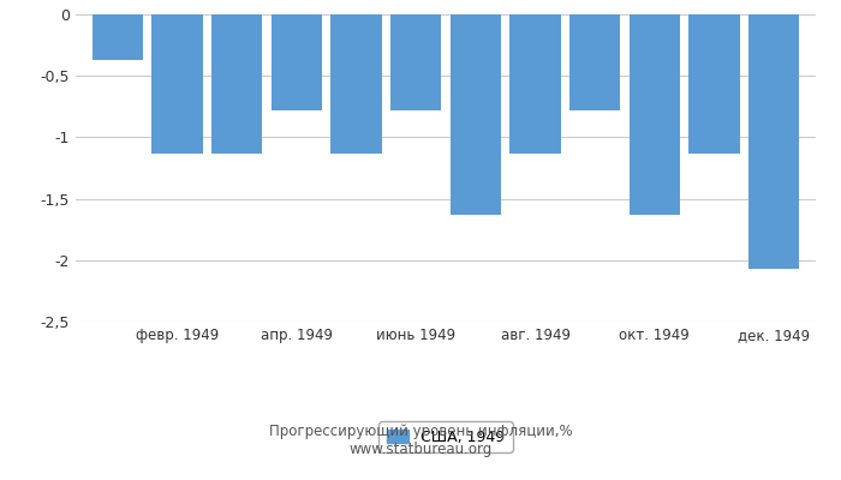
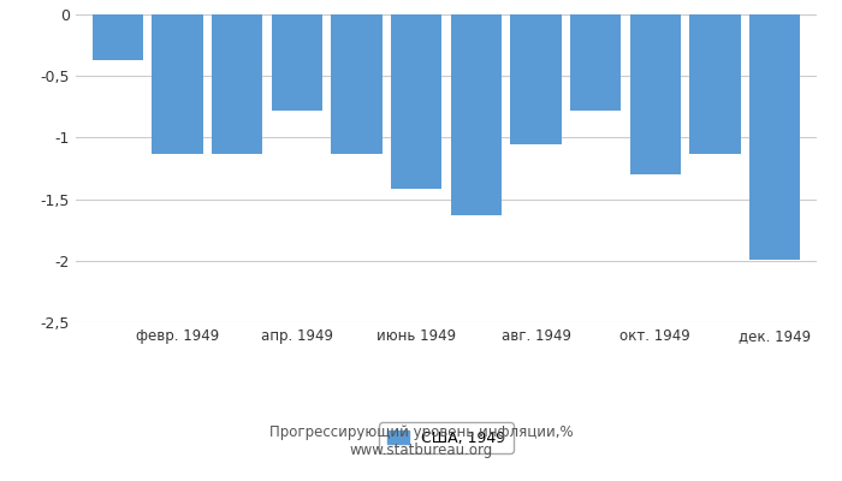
июнь 1949: -0,78 -> -1,42
авг. 1949: -1,13 -> -1,05
окт. 1949: -1,63 -> -1,30
дек. 1949: -2,07 -> -1,99
